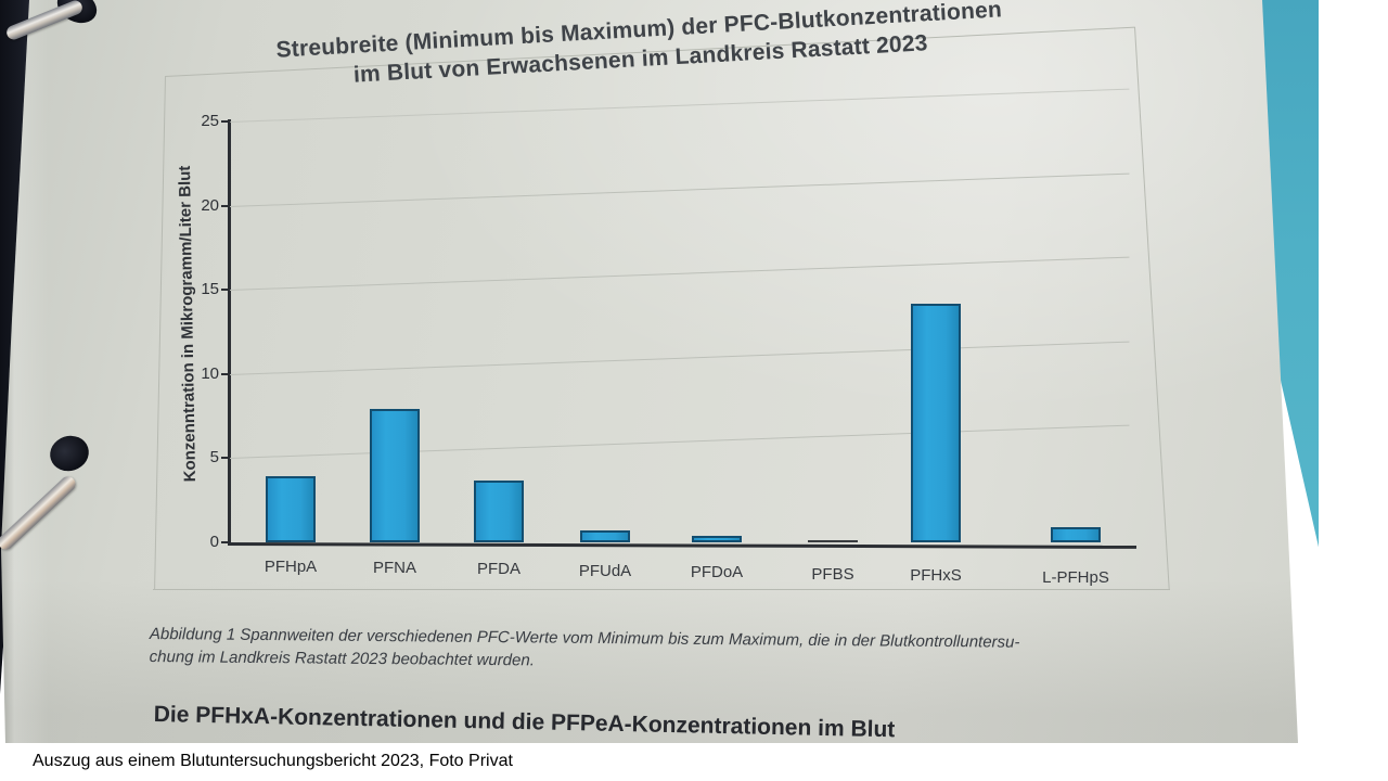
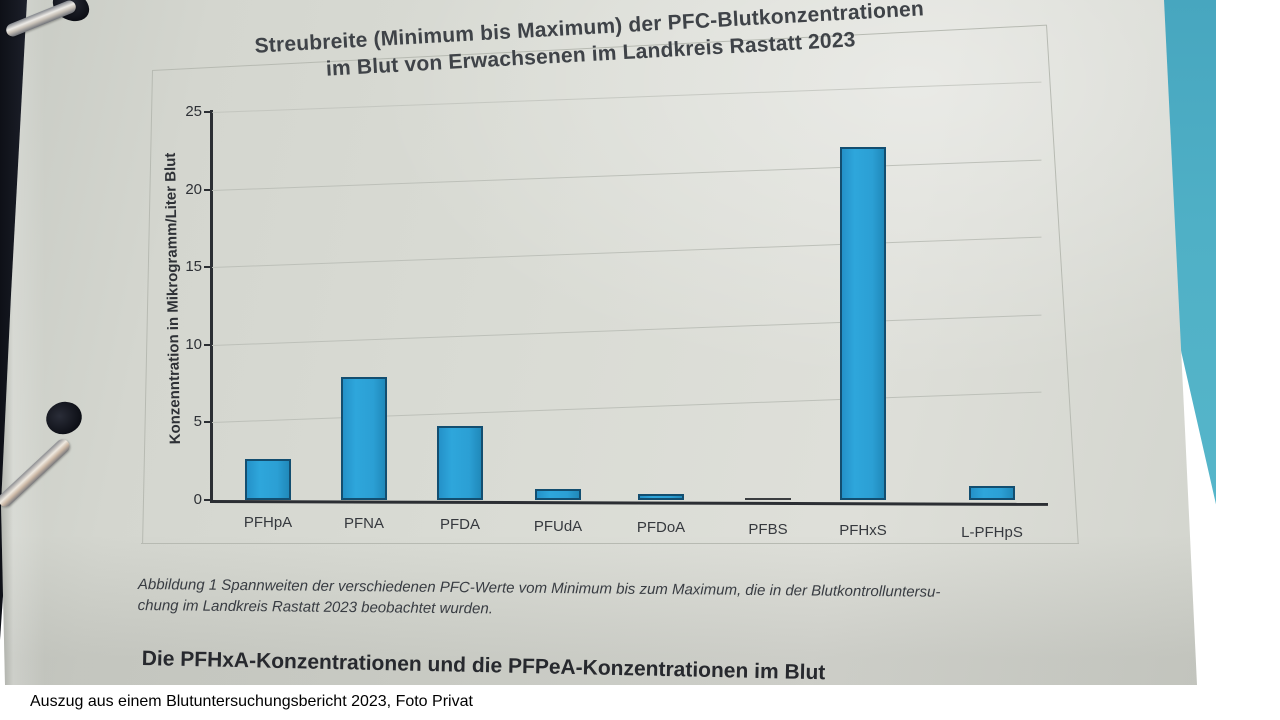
PFHpA: 3.9 -> 2.6
PFDA: 3.5 -> 4.6
PFHxS: 12.8 -> 20.5
